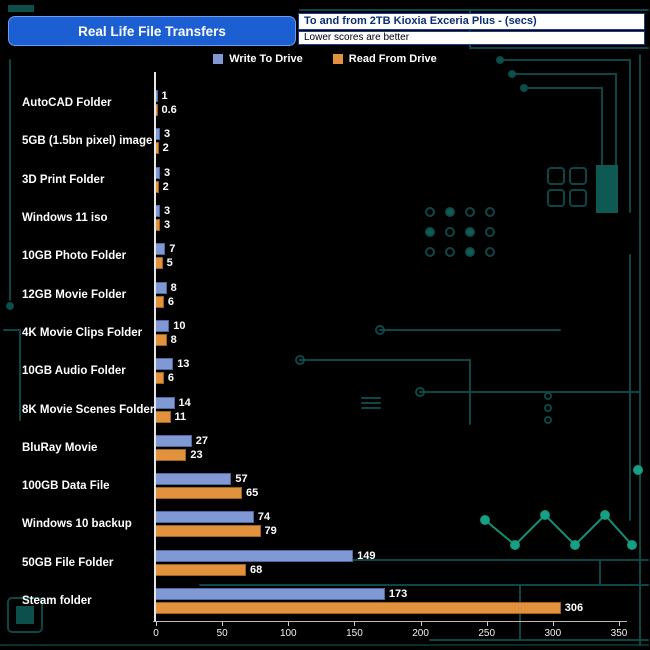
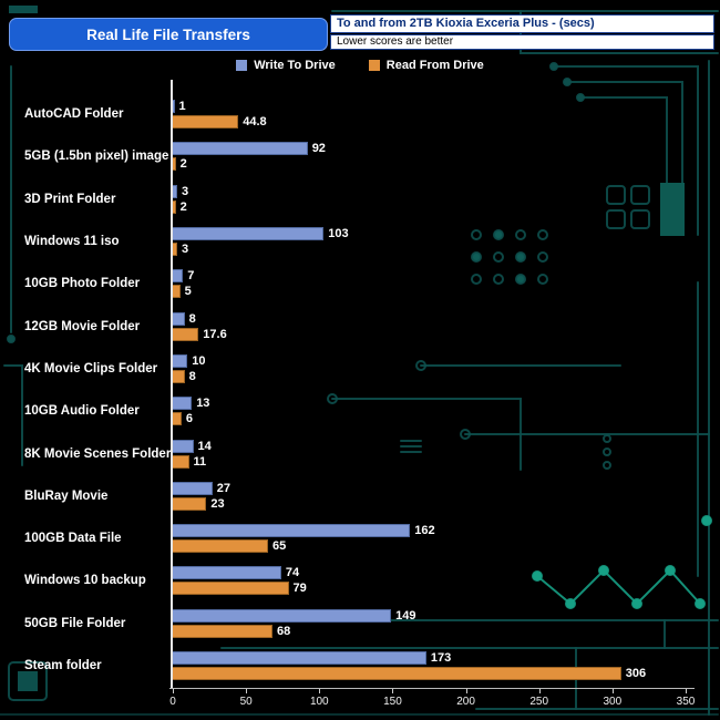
Read From Drive/AutoCAD Folder: 0.6 -> 44.8
Write To Drive/5GB (1.5bn pixel) image: 3 -> 92
Write To Drive/Windows 11 iso: 3 -> 103
Read From Drive/12GB Movie Folder: 6 -> 17.6
Write To Drive/100GB Data File: 57 -> 162
